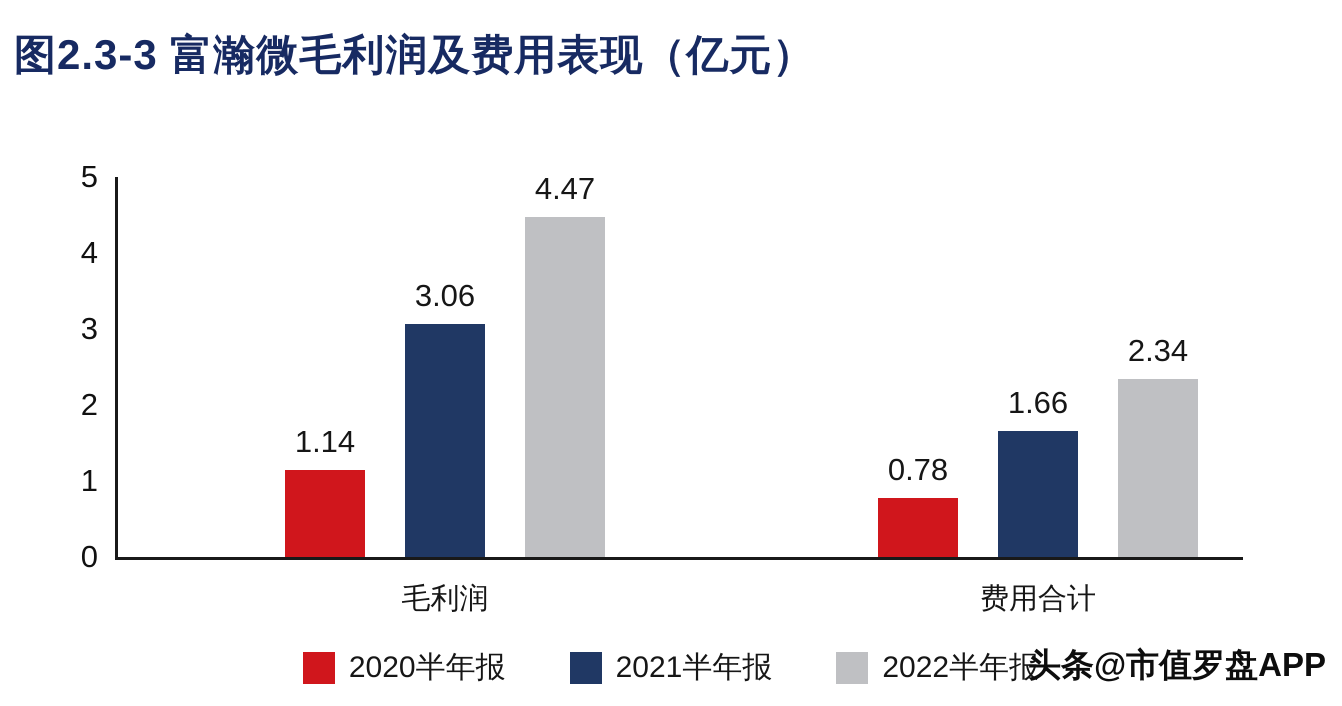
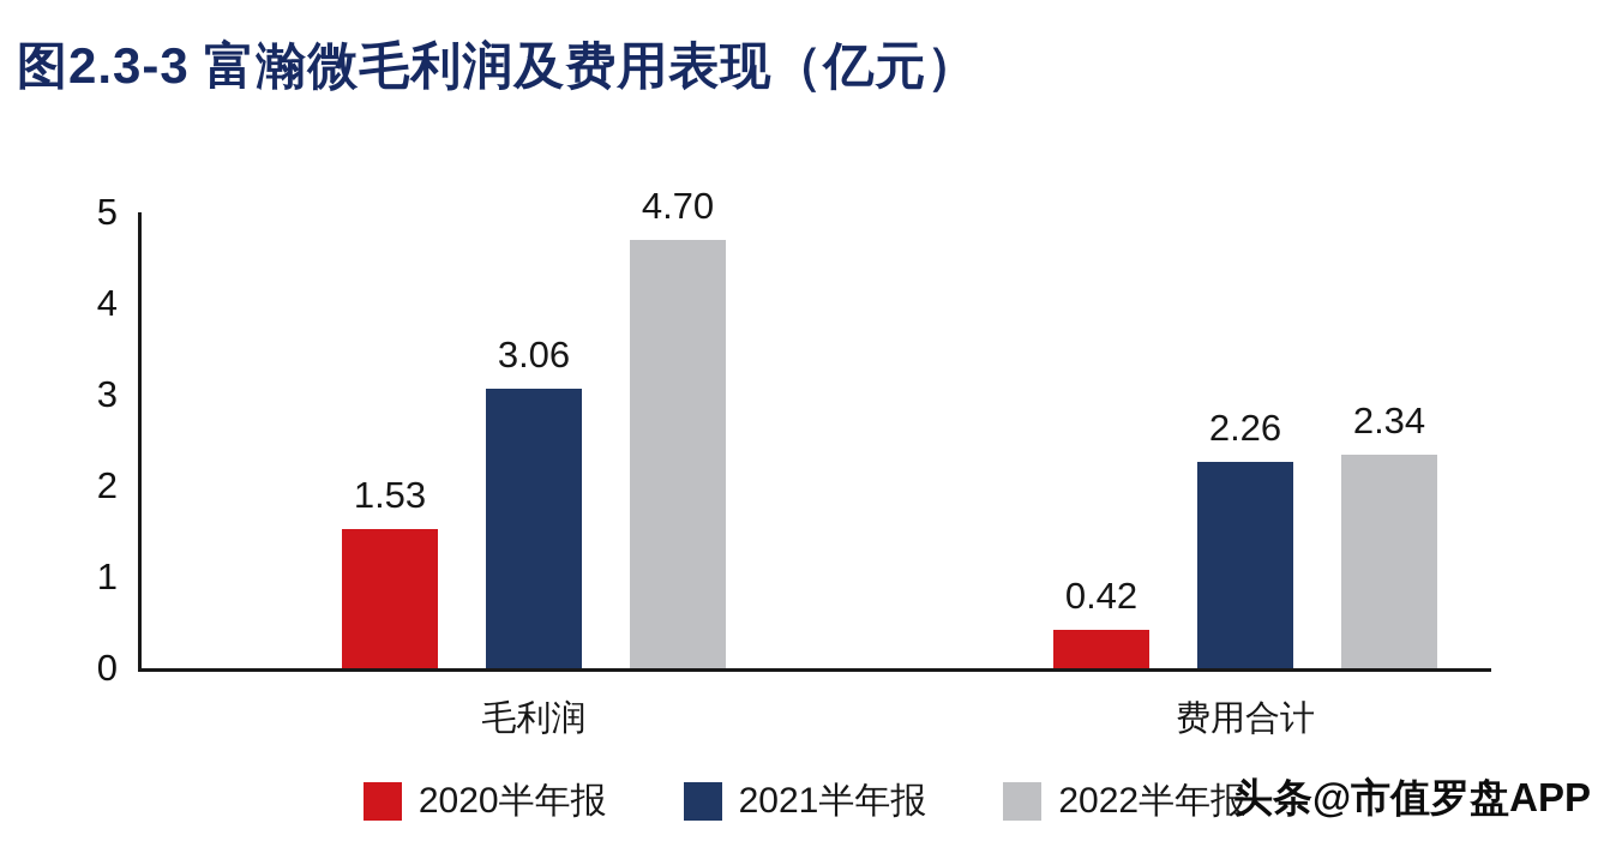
2020半年报/毛利润: 1.14 -> 1.53
2022半年报/毛利润: 4.47 -> 4.70
2020半年报/费用合计: 0.78 -> 0.42
2021半年报/费用合计: 1.66 -> 2.26
